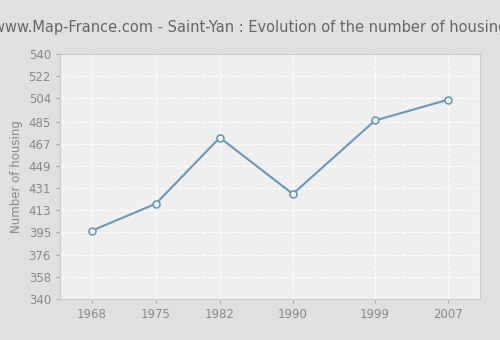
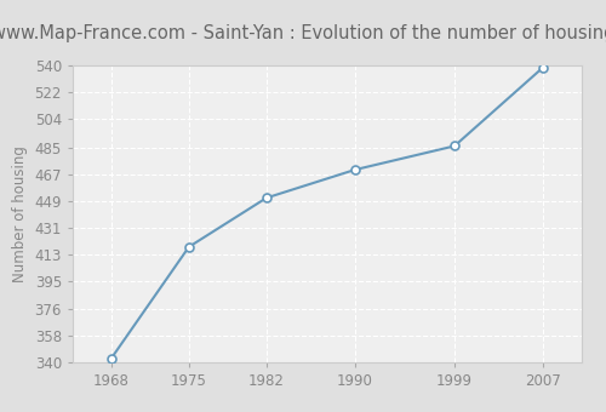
1968: 396 -> 343
1982: 472 -> 451
1990: 426 -> 470
2007: 503 -> 539
